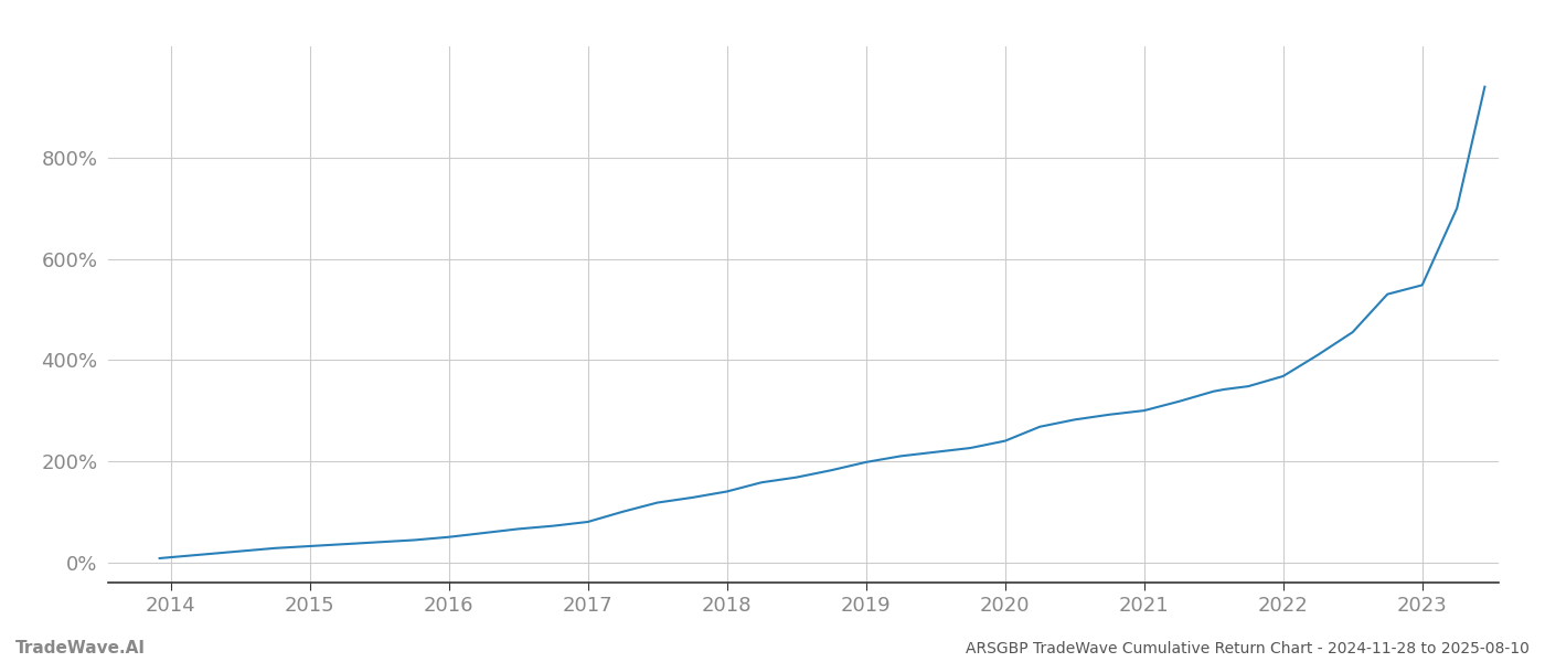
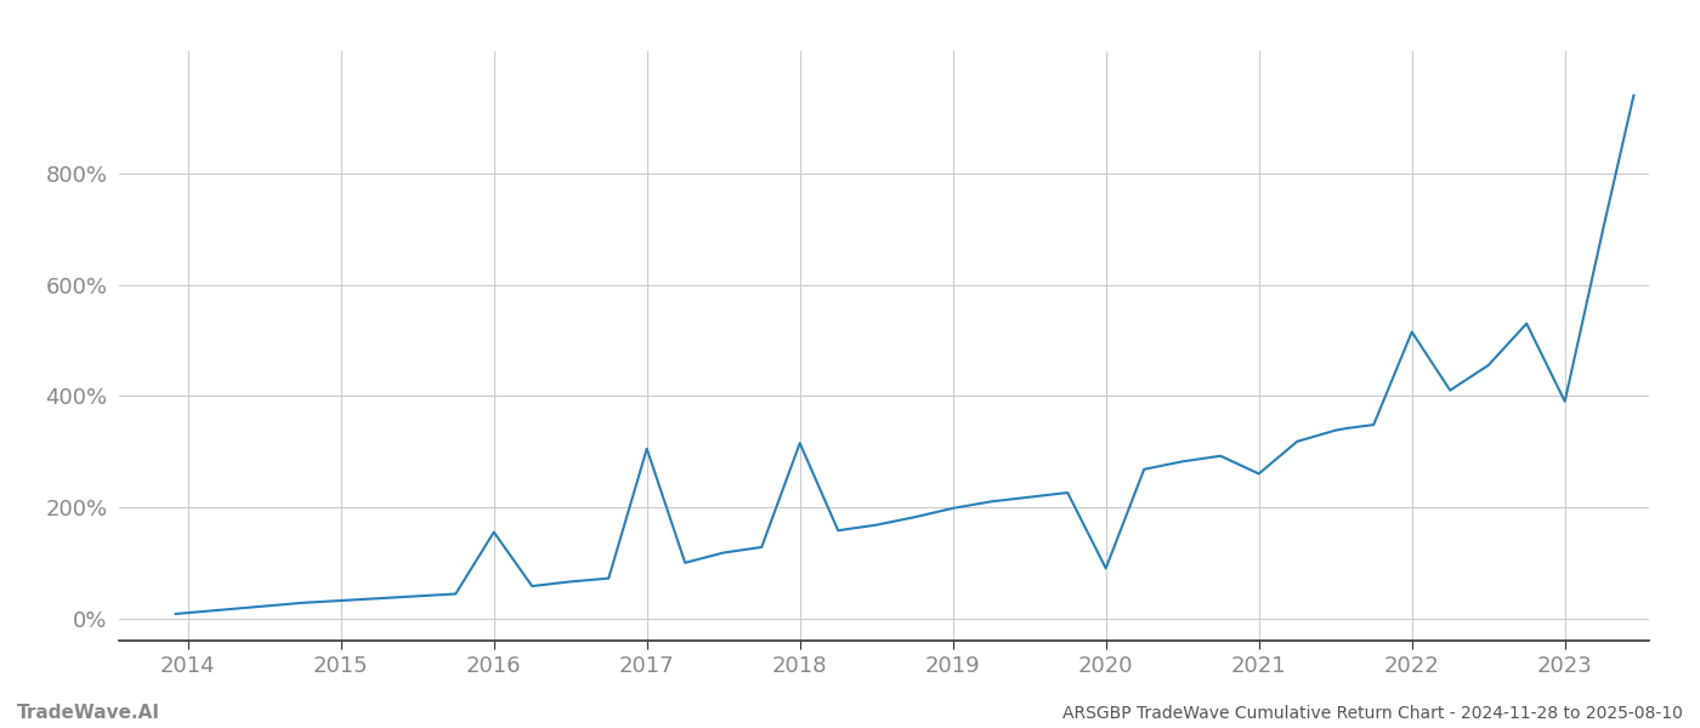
2016: 50% -> 155%
2017: 80% -> 305%
2018: 140% -> 315%
2020: 240% -> 90%
2021: 300% -> 260%
2022: 368% -> 515%
2023: 548% -> 390%
